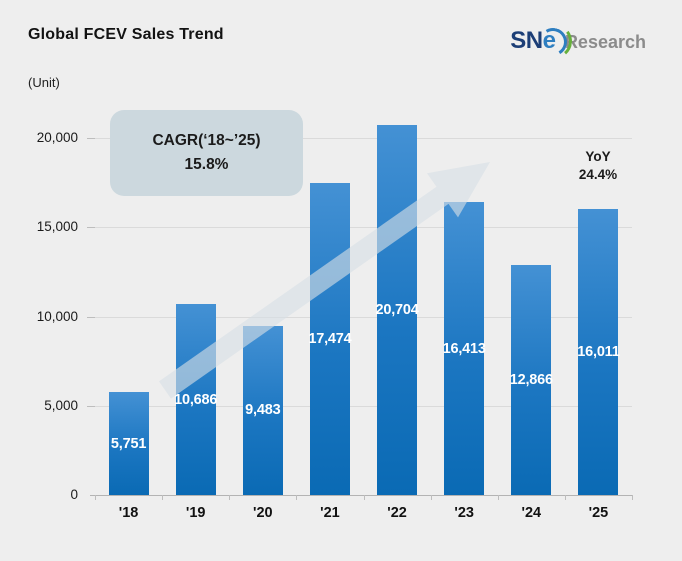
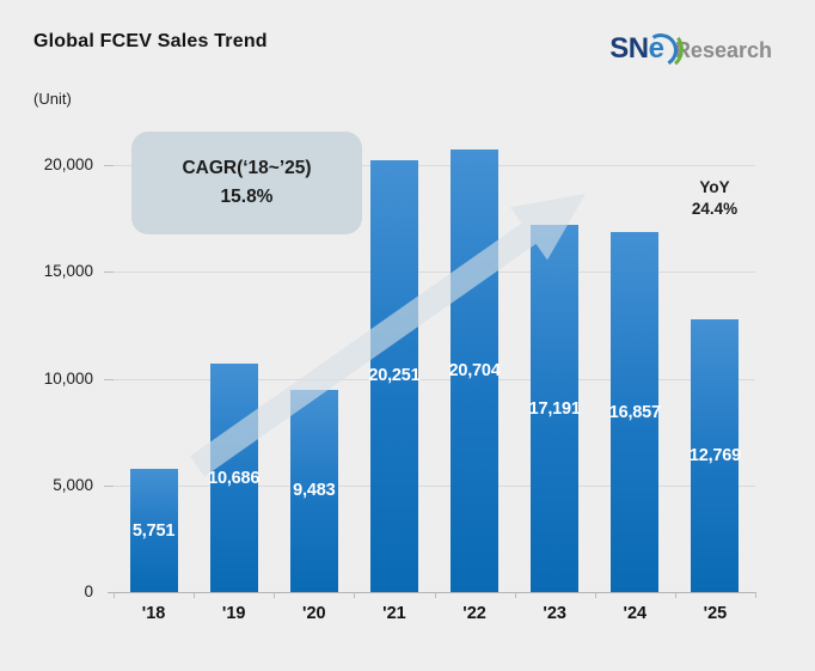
'21: 17,474 -> 20,251
'23: 16,413 -> 17,191
'24: 12,866 -> 16,857
'25: 16,011 -> 12,769
